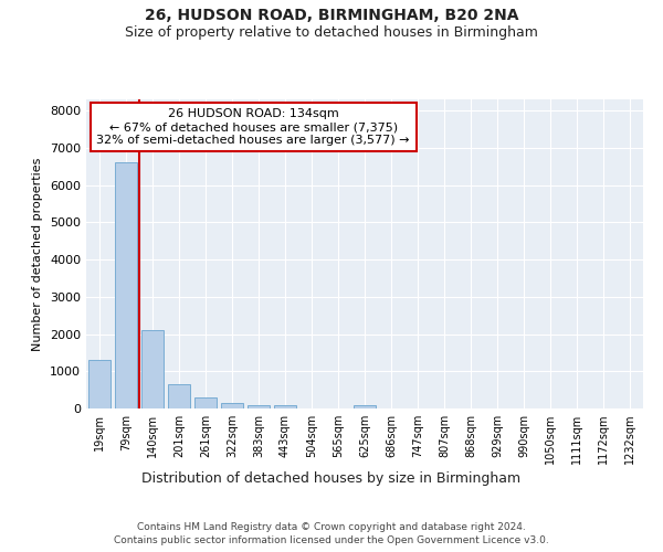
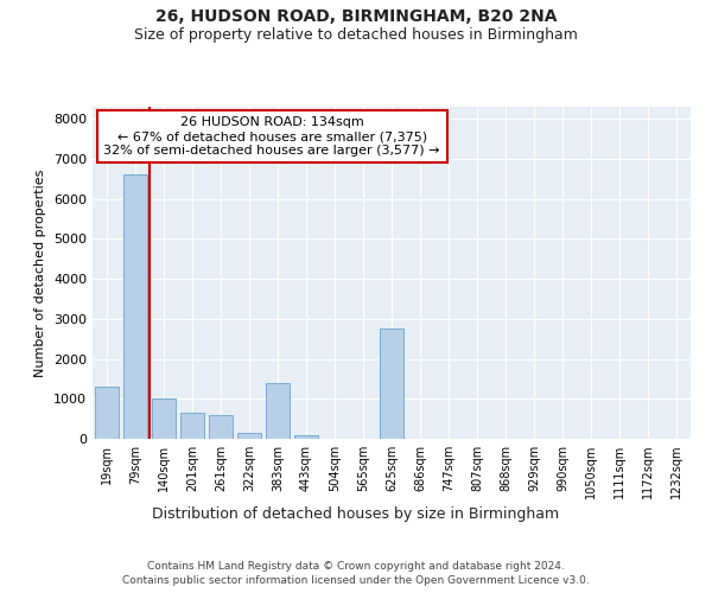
140sqm: 2100 -> 1000
261sqm: 300 -> 600
383sqm: 80 -> 1400
625sqm: 80 -> 2750
